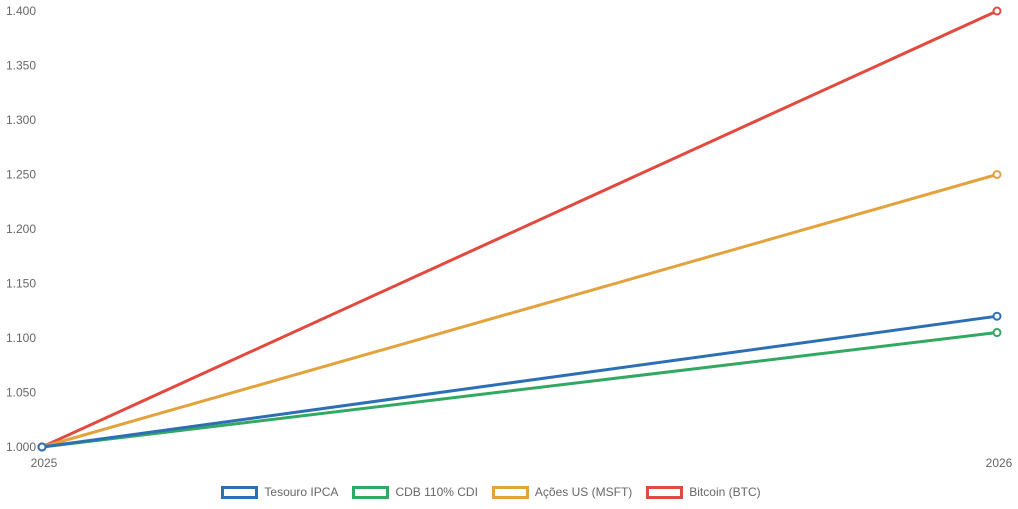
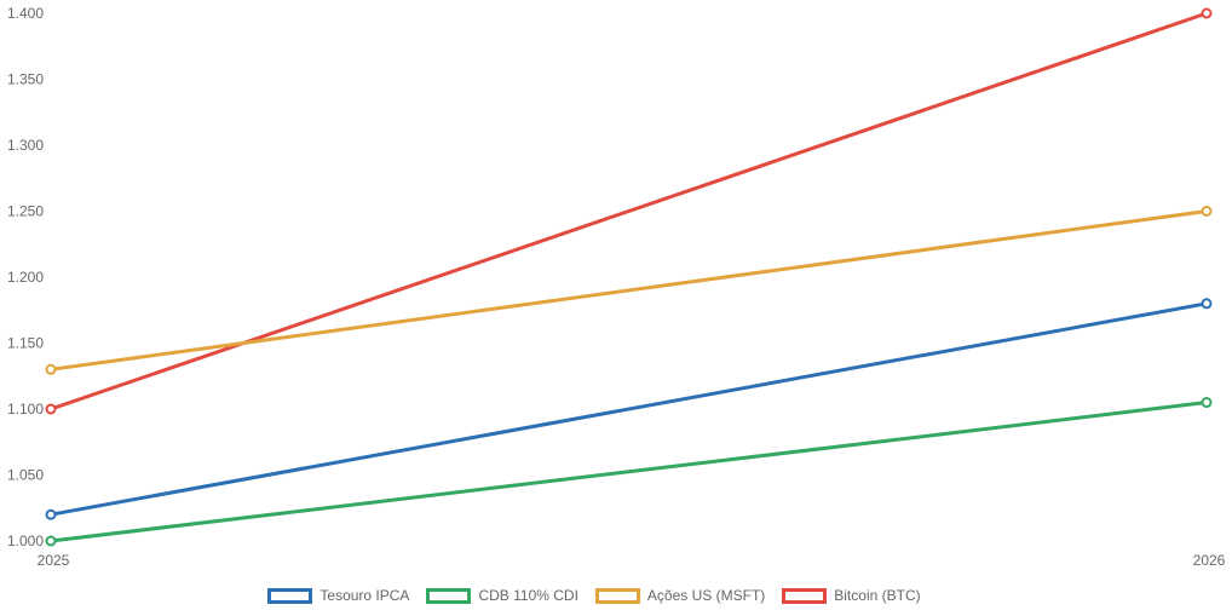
Tesouro IPCA/2025: 1.00 -> 1.02
Ações US (MSFT)/2025: 1.00 -> 1.13
Bitcoin (BTC)/2025: 1.0 -> 1.1
Tesouro IPCA/2026: 1.12 -> 1.18
